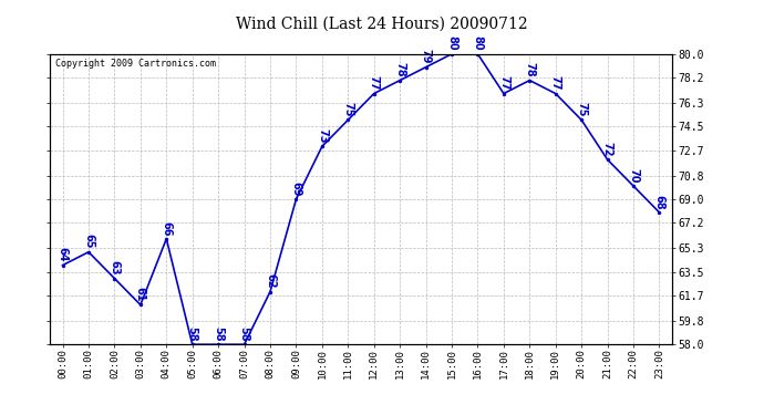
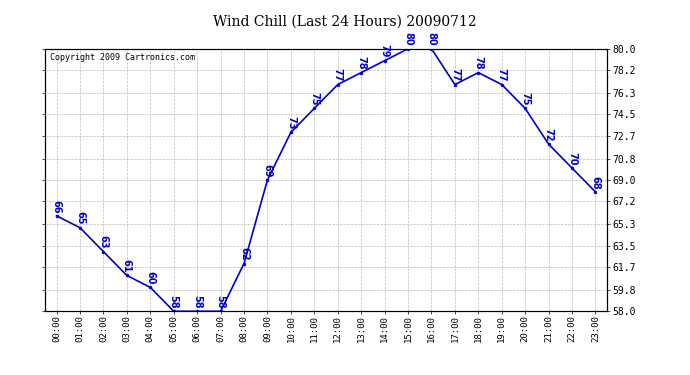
00:00: 64 -> 66
04:00: 66 -> 60
